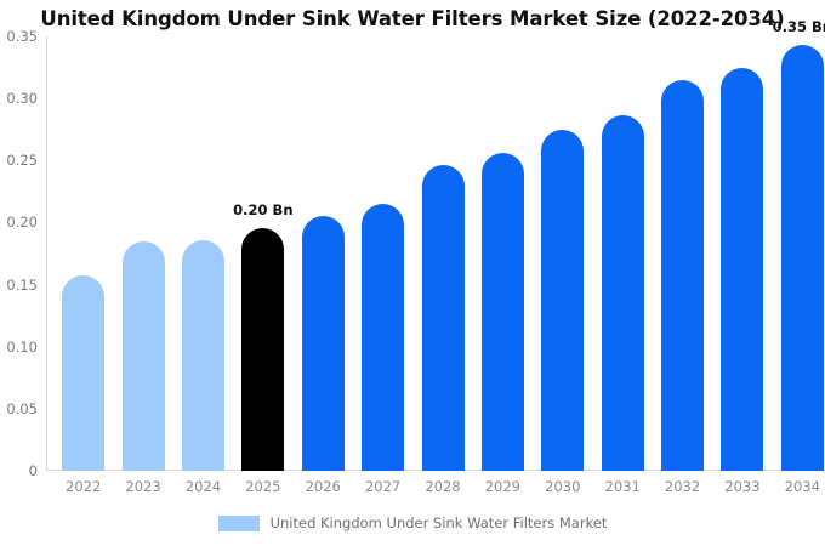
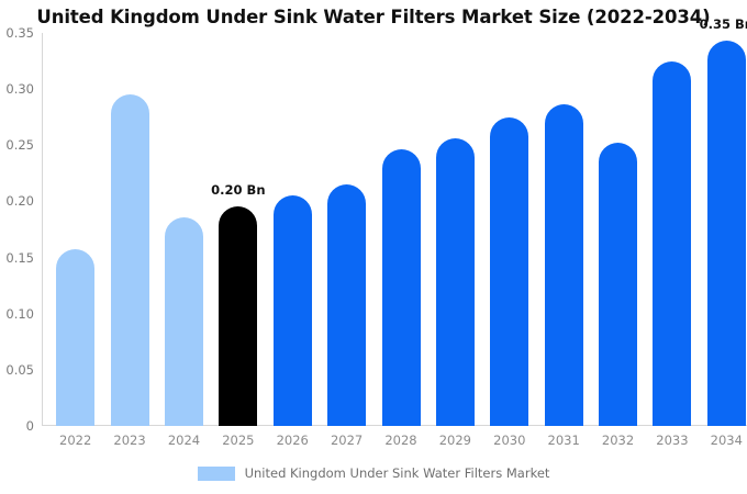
2023: 0.185 -> 0.295
2032: 0.315 -> 0.252
